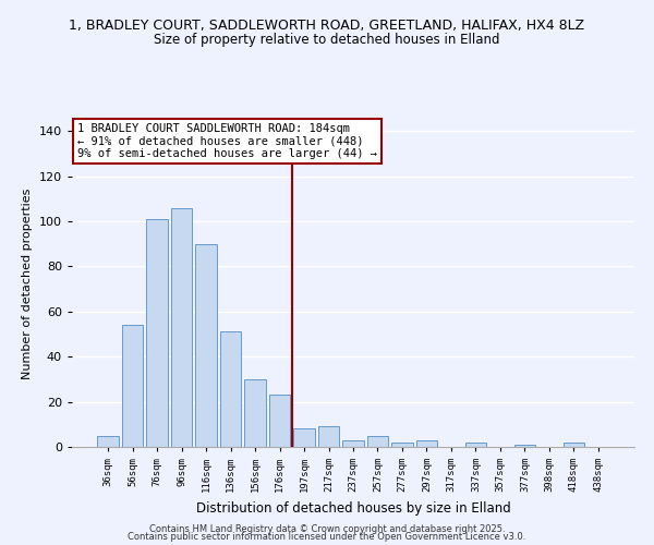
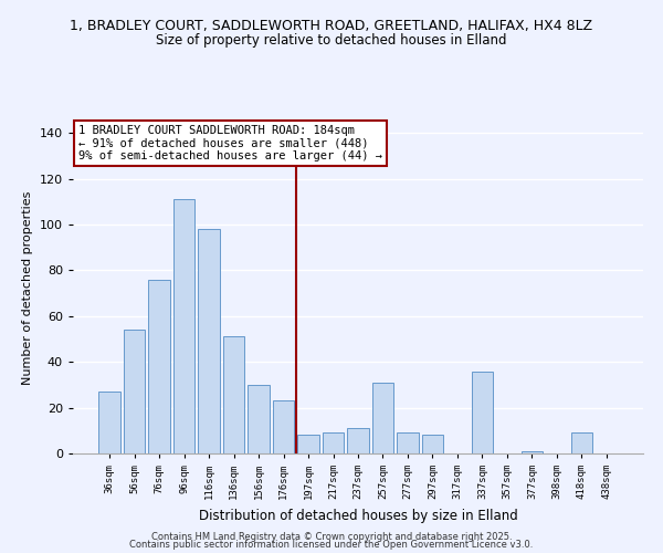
36sqm: 5 -> 27
76sqm: 101 -> 76
96sqm: 106 -> 111
116sqm: 90 -> 98
237sqm: 3 -> 11
257sqm: 5 -> 31
277sqm: 2 -> 9
297sqm: 3 -> 8
337sqm: 2 -> 36
418sqm: 2 -> 9
